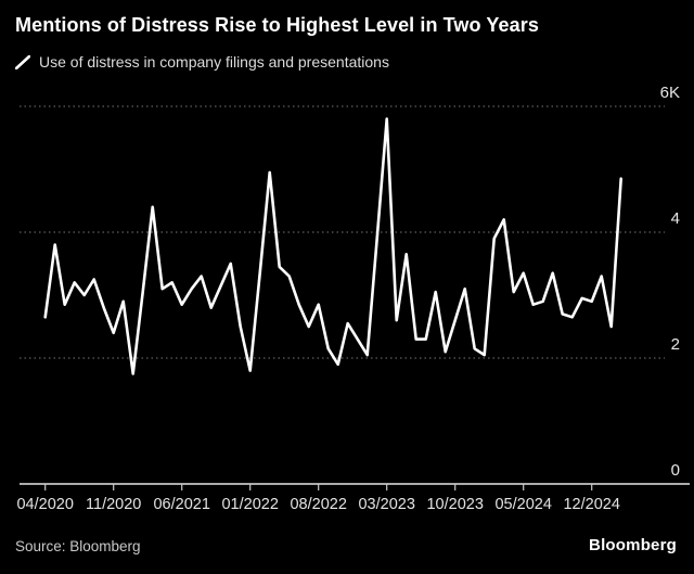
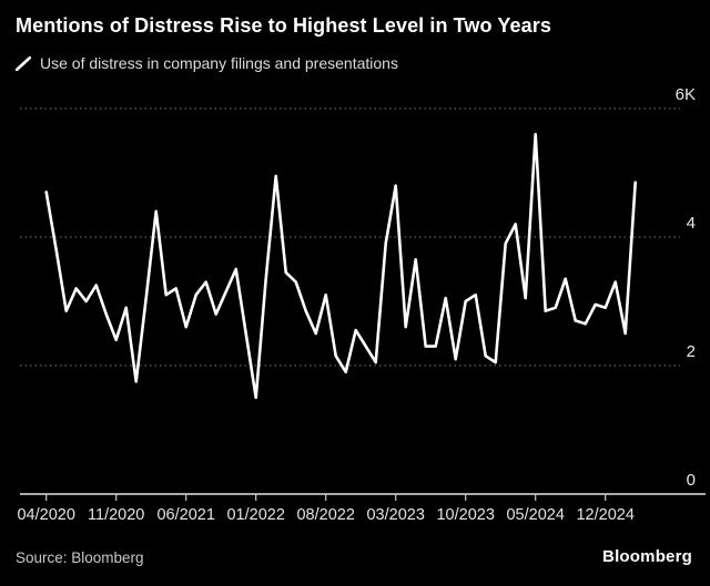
04/2020: 2.6K -> 4.7K
06/2021: 2.9K -> 2.6K
01/2022: 1.8K -> 1.5K
08/2022: 2.9K -> 3.1K
03/2023: 5.8K -> 4.8K
10/2023: 2.6K -> 3.0K
05/2024: 3.4K -> 5.6K
